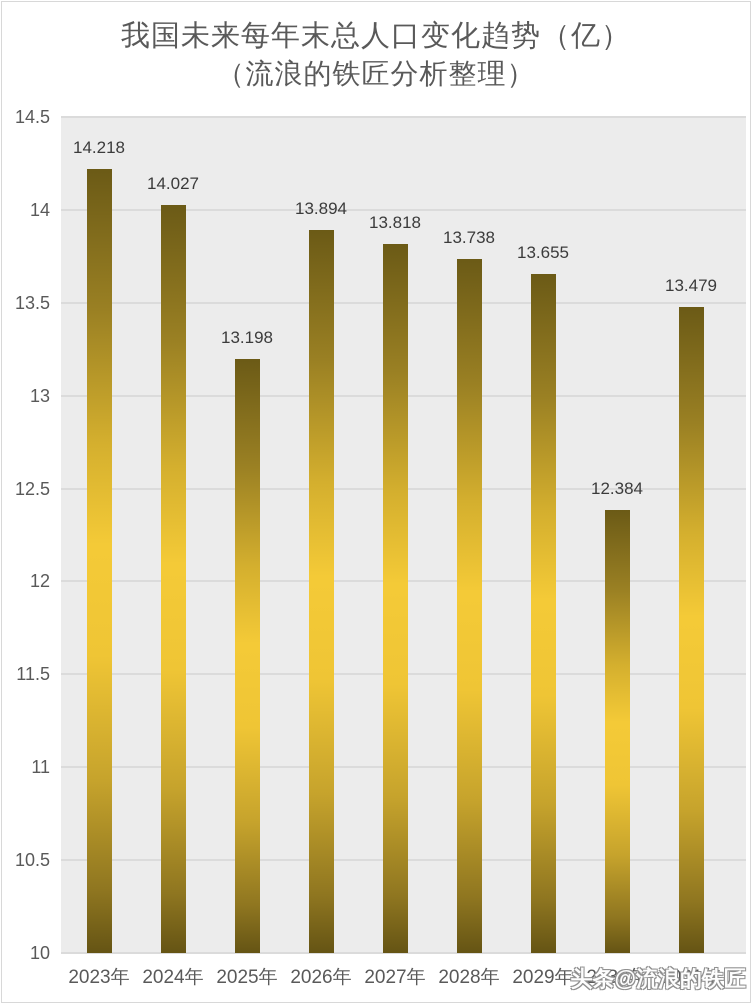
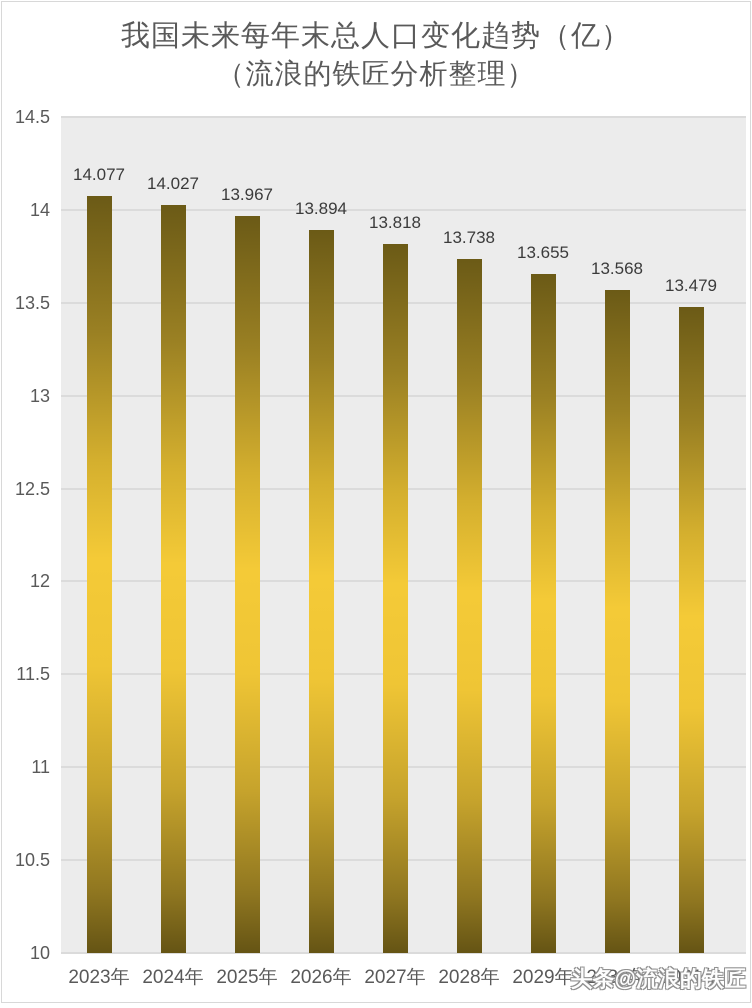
2023年: 14.218 -> 14.077
2025年: 13.198 -> 13.967
2030年: 12.384 -> 13.568
